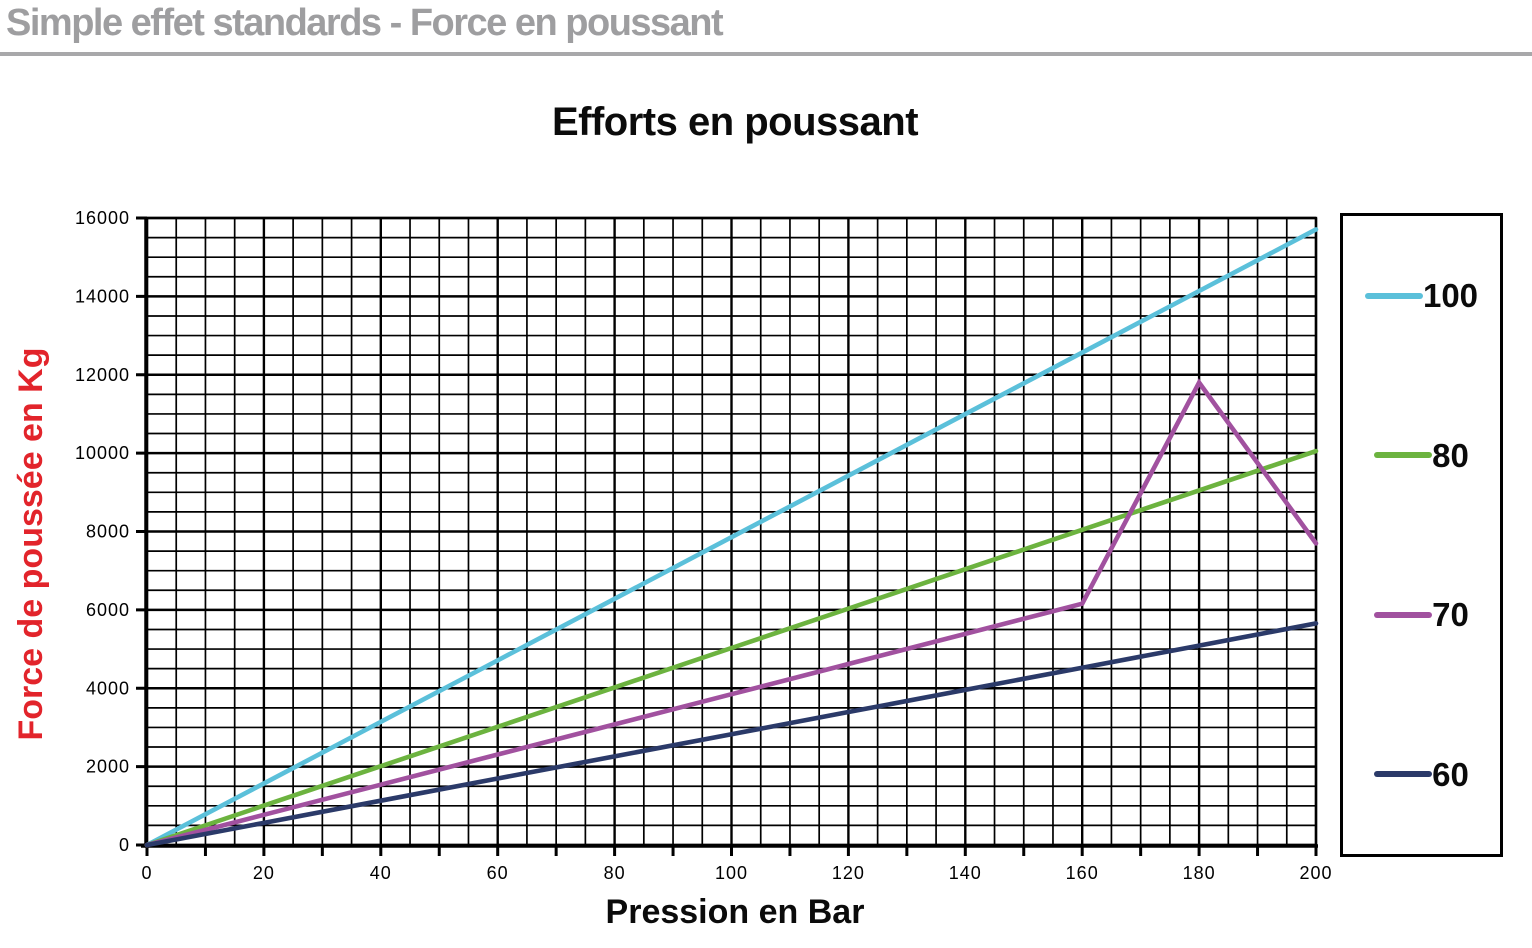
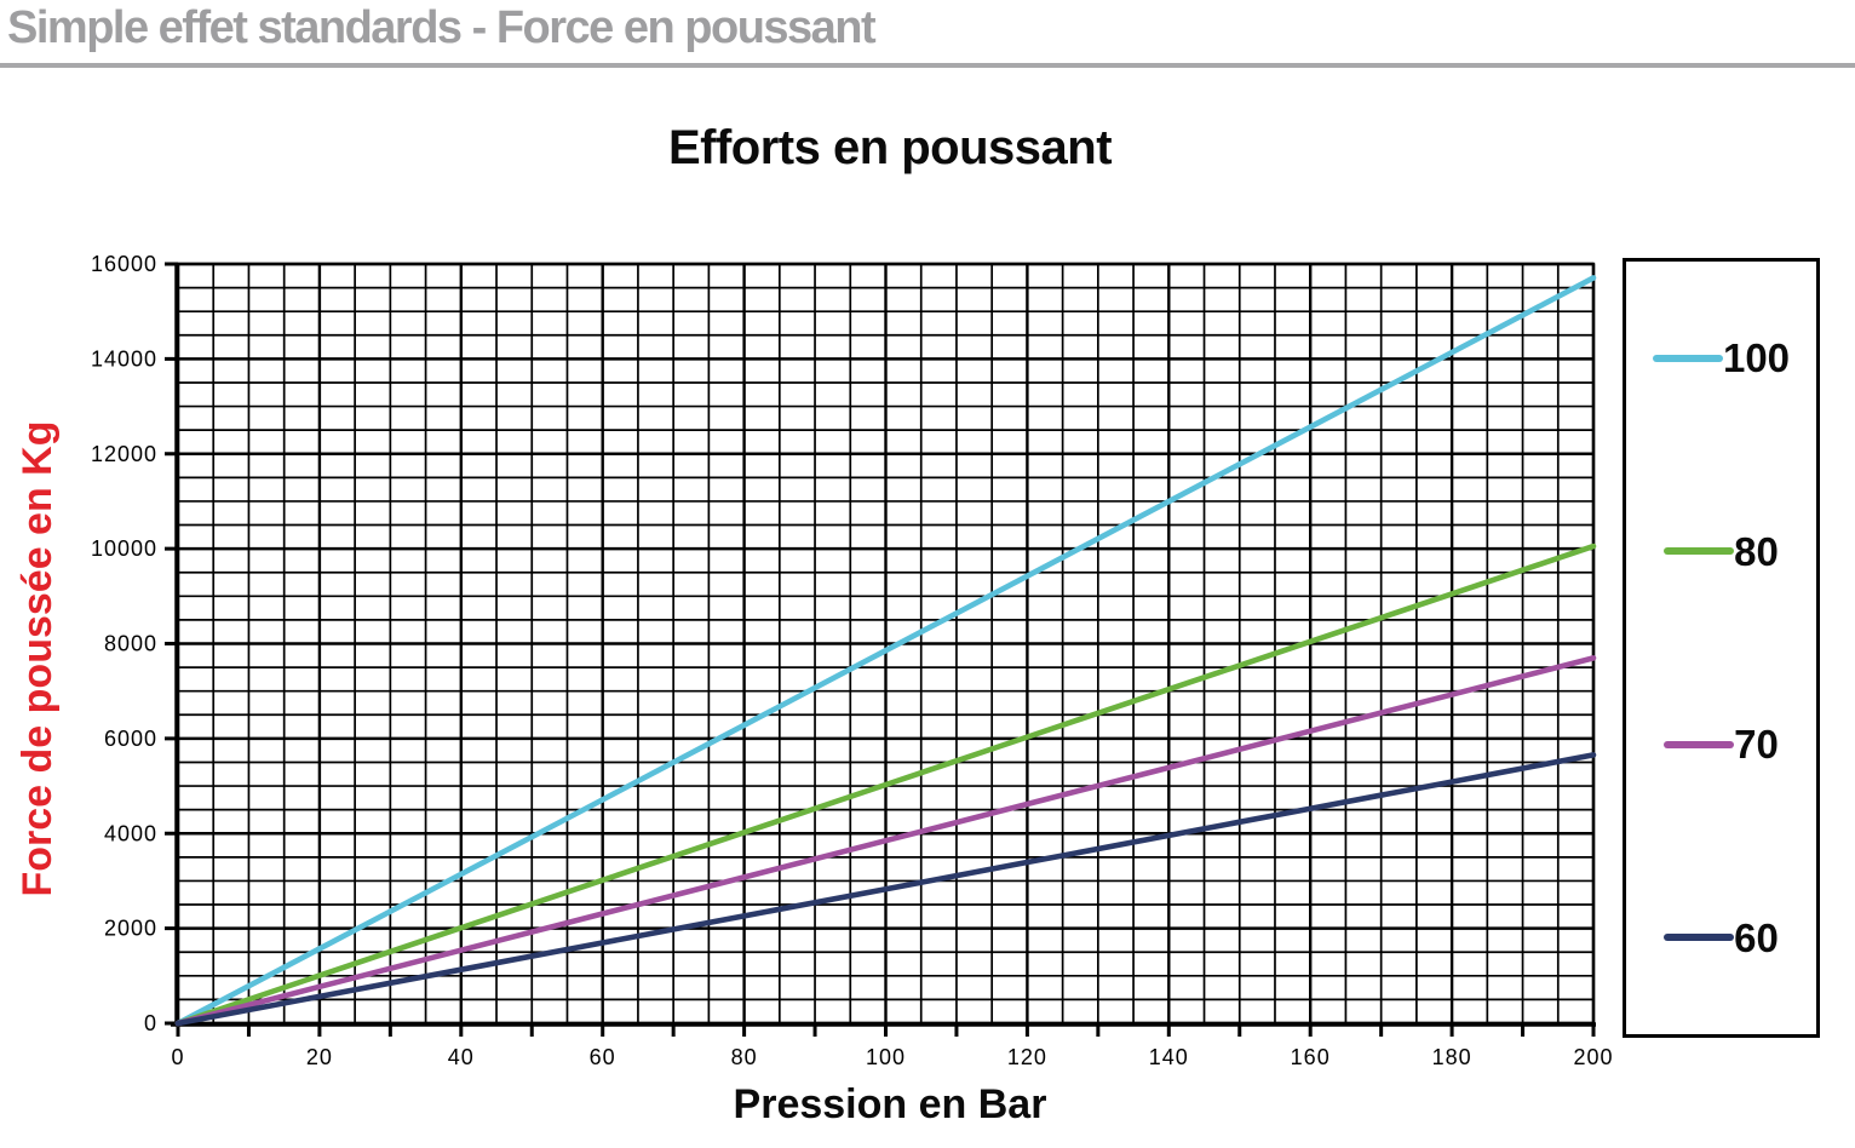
70/180: 11800 -> 6900
